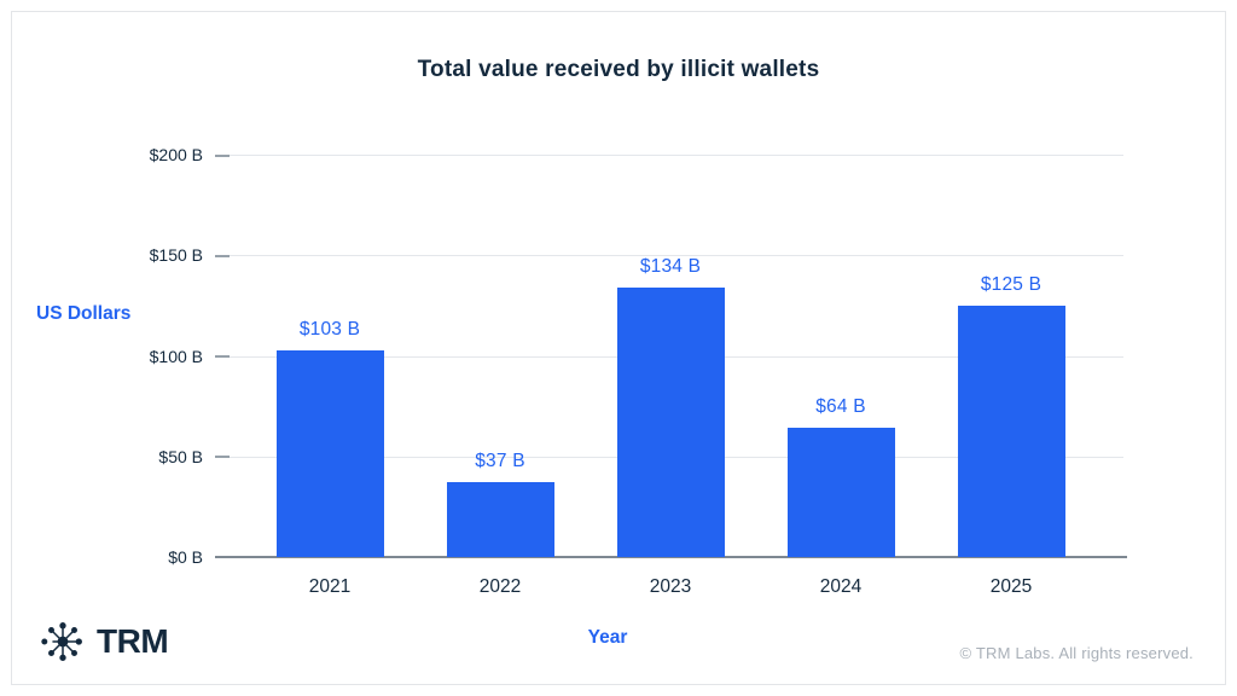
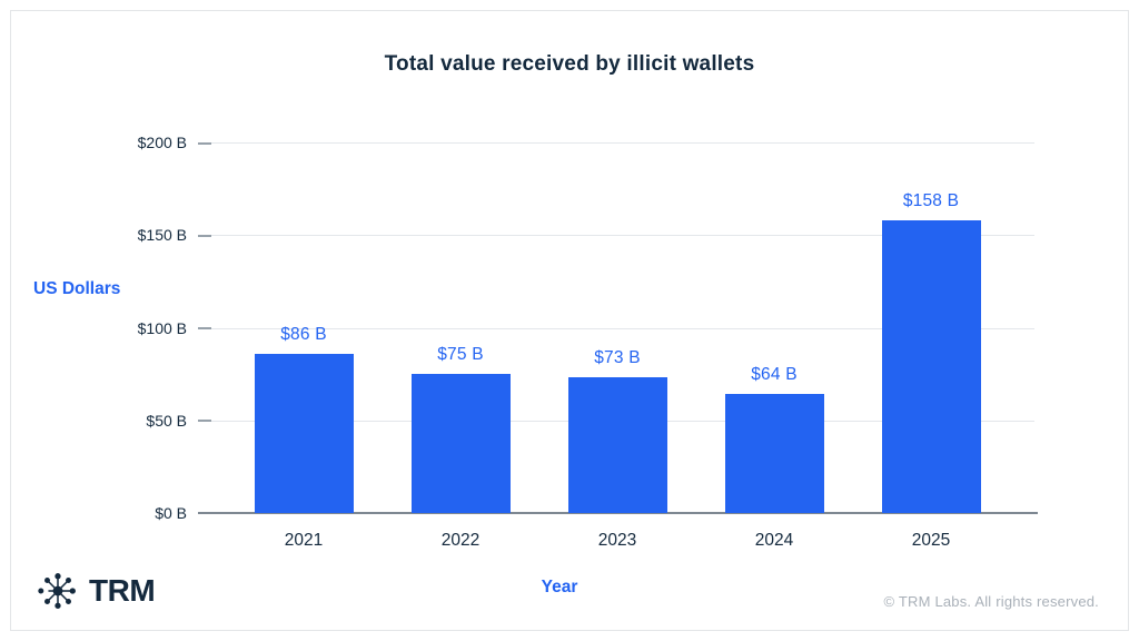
2021: $103 -> $86
2022: $37 -> $75
2023: $134 -> $73
2025: $125 -> $158
